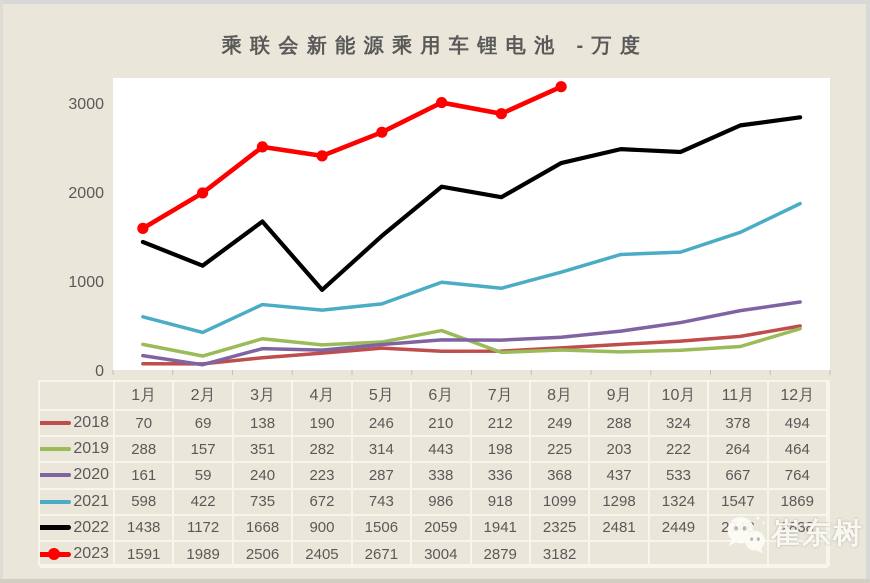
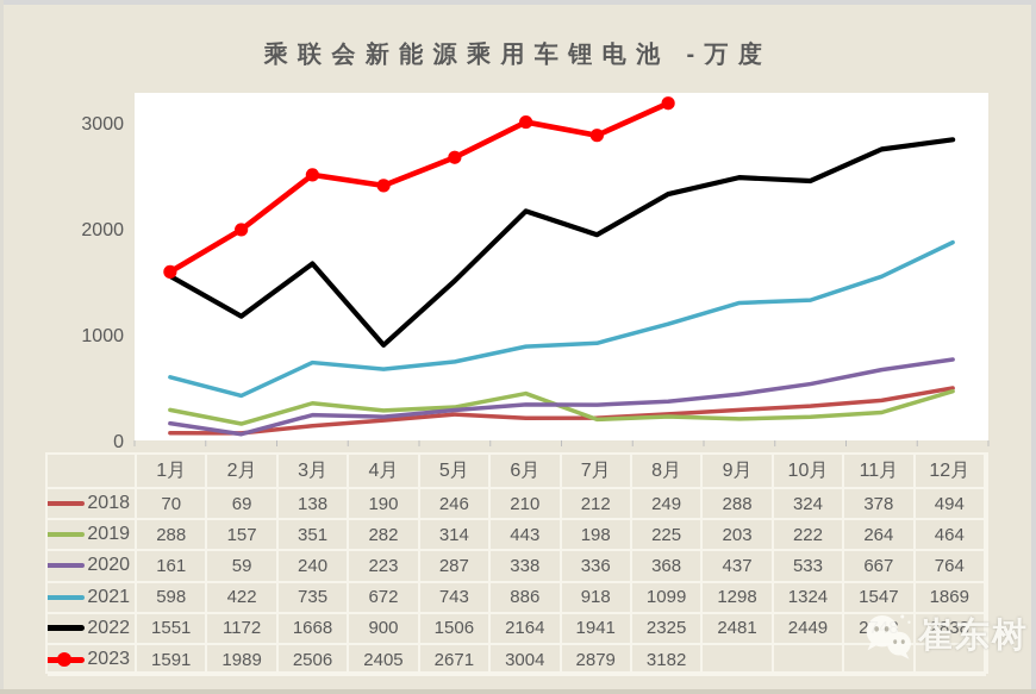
2022/1月: 1438 -> 1551
2021/6月: 986 -> 886
2022/6月: 2059 -> 2164
